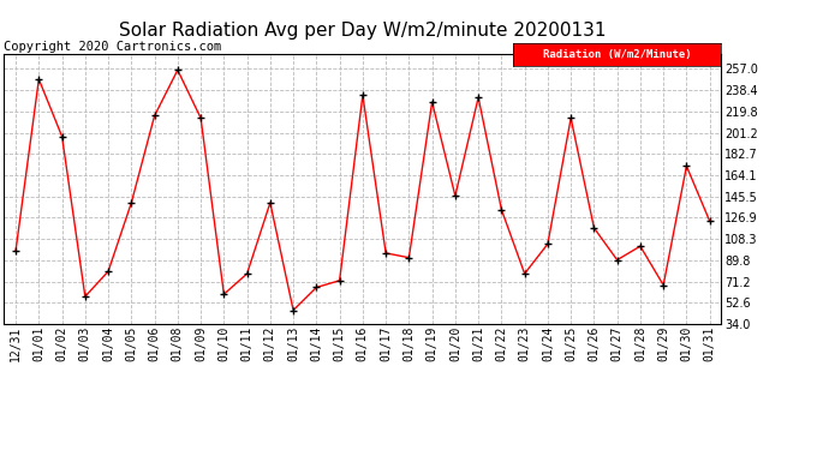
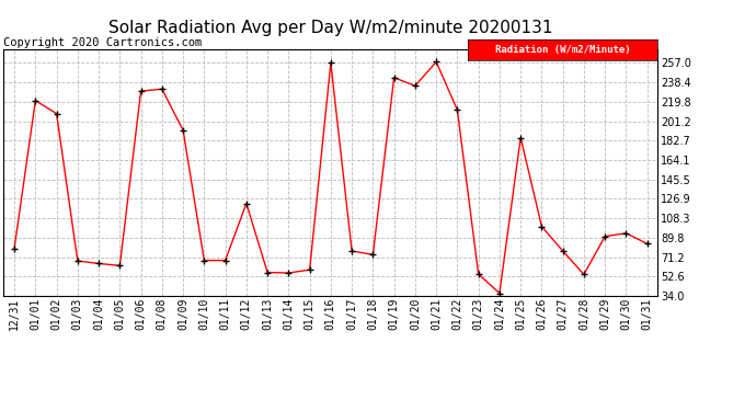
12/31: 98 -> 80
01/01: 248 -> 221
01/02: 198 -> 208
01/03: 58 -> 68
01/04: 80 -> 65
01/05: 140 -> 63
01/06: 216 -> 230
01/08: 256 -> 232
01/09: 214 -> 192
01/10: 60 -> 68
01/11: 78 -> 68
01/12: 140 -> 122
01/13: 46 -> 56
01/14: 66 -> 56
01/15: 72 -> 59
01/16: 234 -> 257
01/17: 96 -> 77
01/18: 92 -> 74
01/19: 228 -> 243
01/20: 146 -> 235
01/21: 232 -> 258
01/22: 134 -> 212
01/23: 78 -> 55
01/24: 104 -> 36
01/25: 214 -> 186
01/26: 118 -> 100
01/27: 90 -> 77
01/28: 102 -> 54
01/29: 68 -> 91
01/30: 172 -> 94
01/31: 124 -> 84
